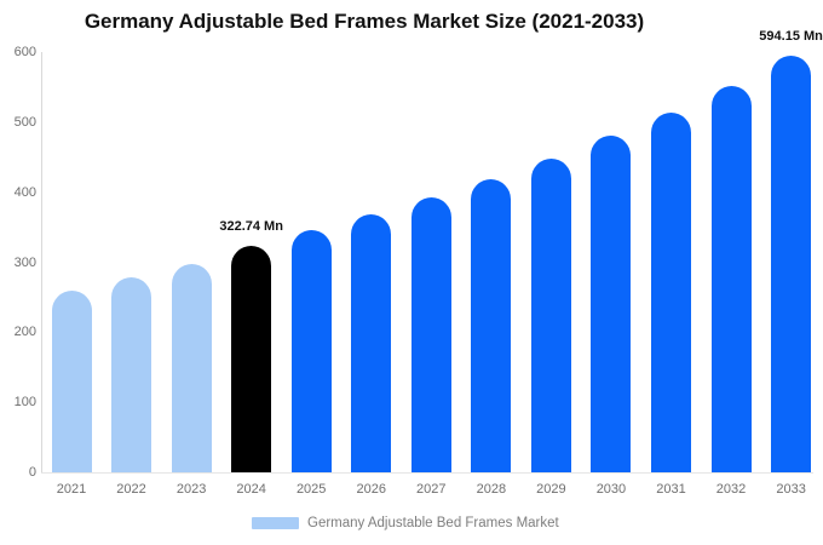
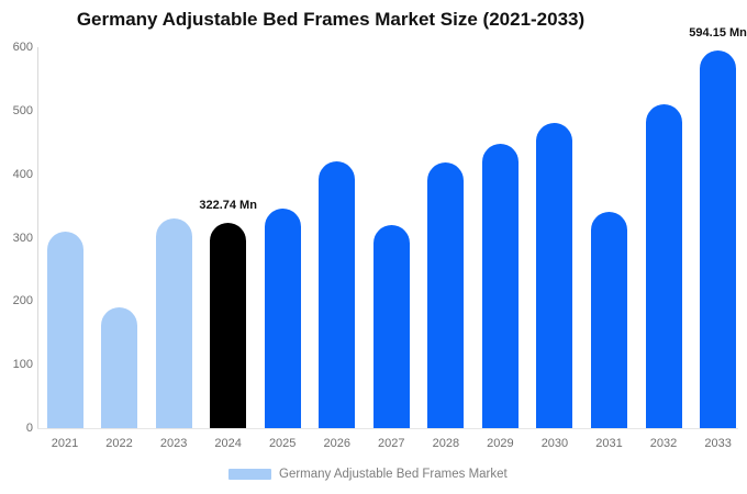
2021: 260 -> 310
2022: 280 -> 190
2023: 300 -> 330
2026: 370 -> 420
2027: 390 -> 320
2031: 510 -> 340
2032: 550 -> 510
